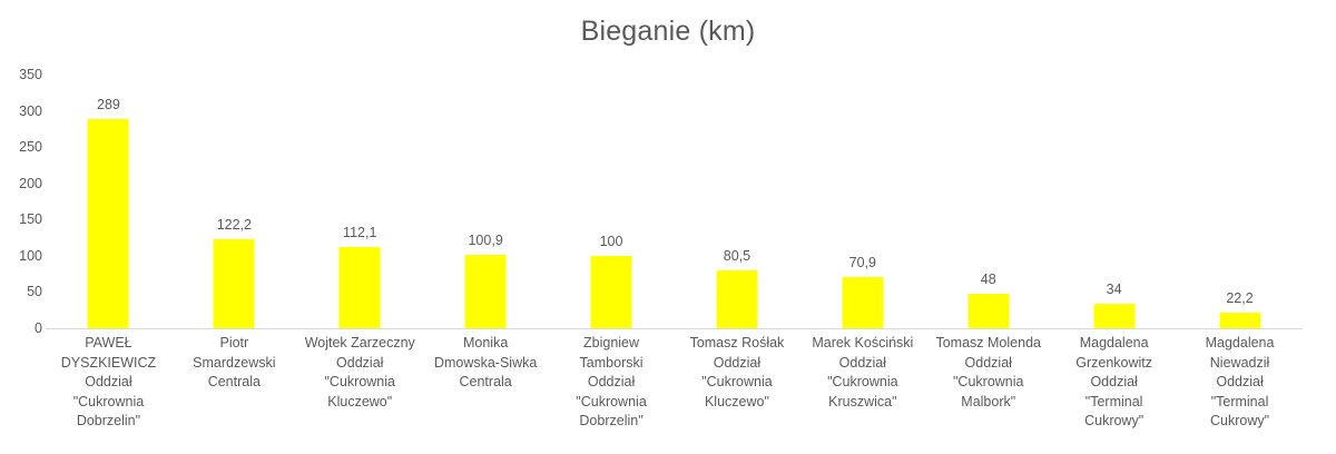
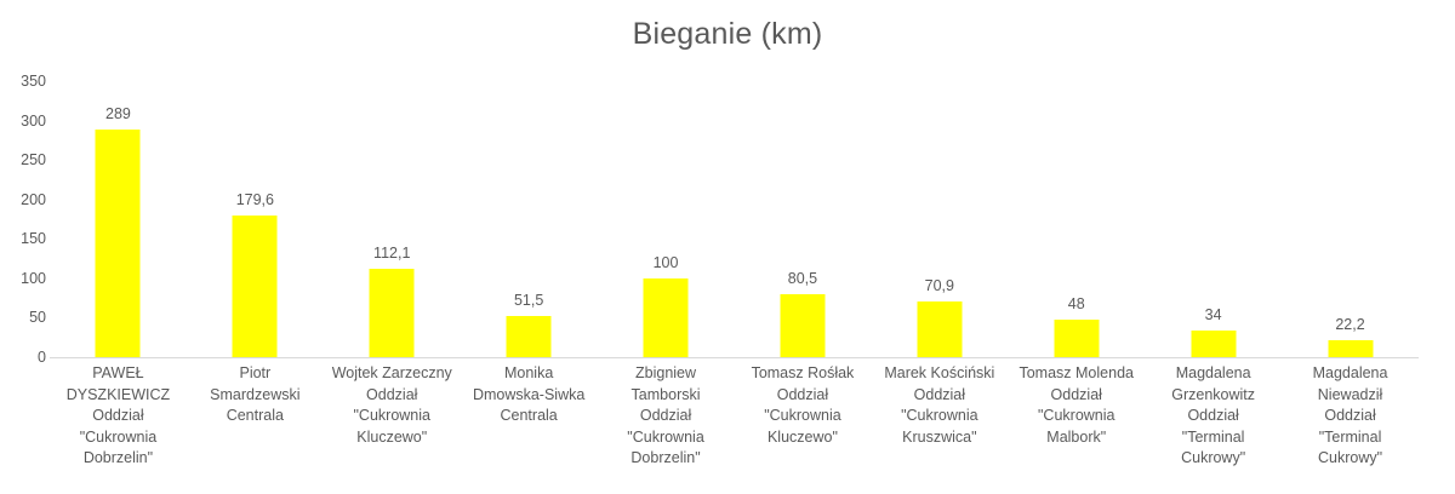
Piotr Smardzewski Centrala: 122,2 -> 179,6
Monika Dmowska-Siwka Centrala: 100,9 -> 51,5
